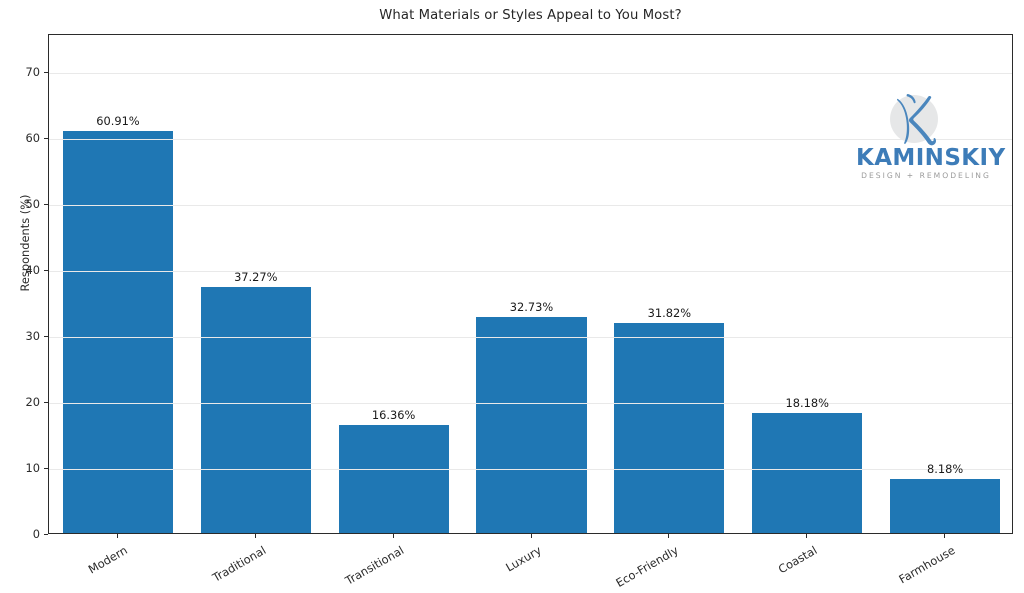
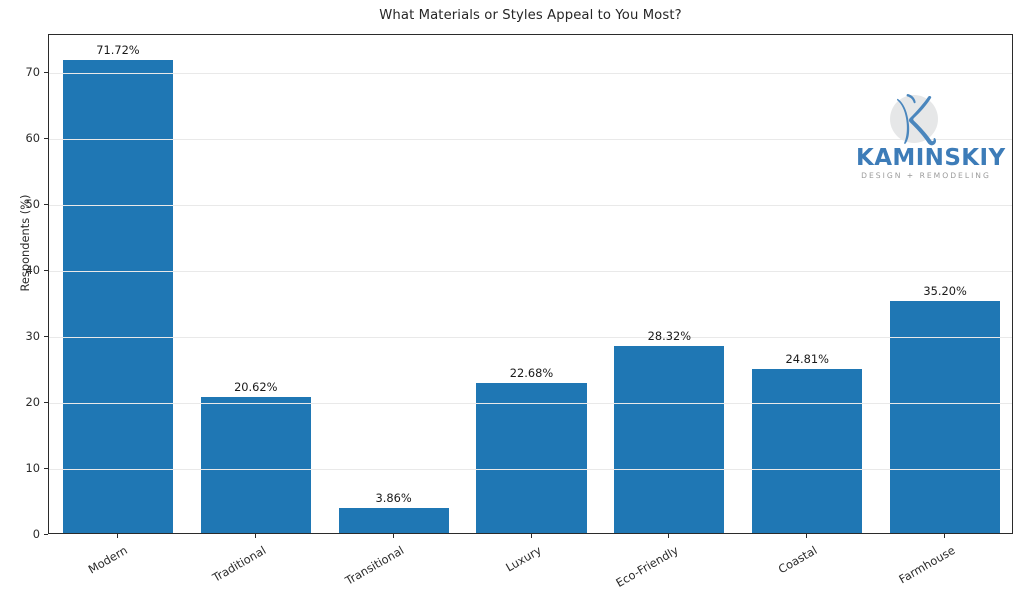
Modern: 60.91% -> 71.72%
Traditional: 37.27% -> 20.62%
Transitional: 16.36% -> 3.86%
Luxury: 32.73% -> 22.68%
Eco-Friendly: 31.82% -> 28.32%
Coastal: 18.18% -> 24.81%
Farmhouse: 8.18% -> 35.20%
